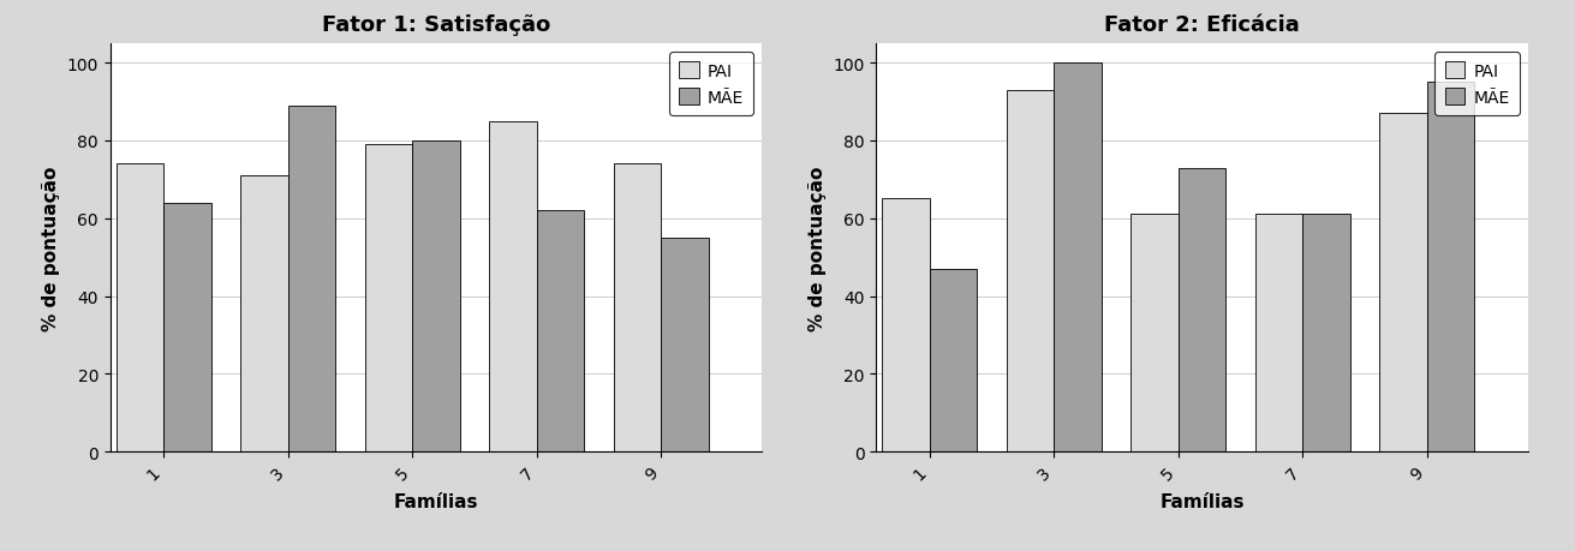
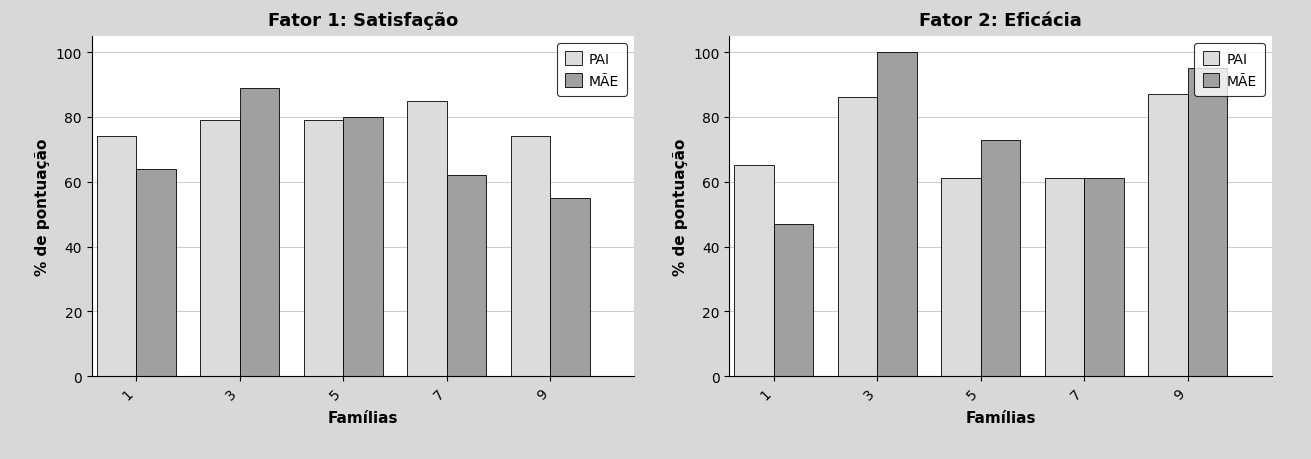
Fator 1: Satisfação/PAI/3: 71 -> 79
Fator 2: Eficácia/PAI/3: 93 -> 86
